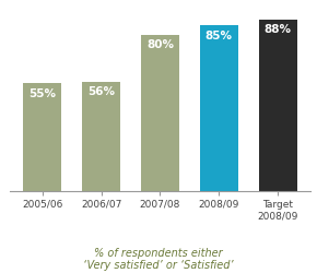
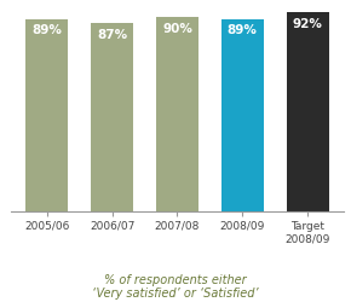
2005/06: 55% -> 89%
2006/07: 56% -> 87%
2007/08: 80% -> 90%
2008/09: 85% -> 89%
Target 2008/09: 88% -> 92%
